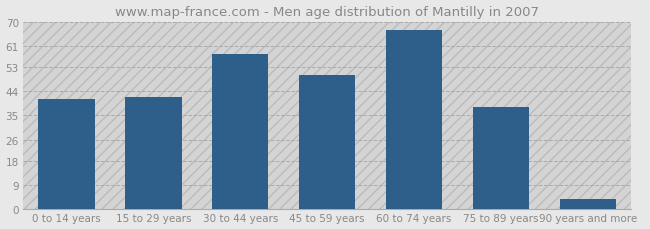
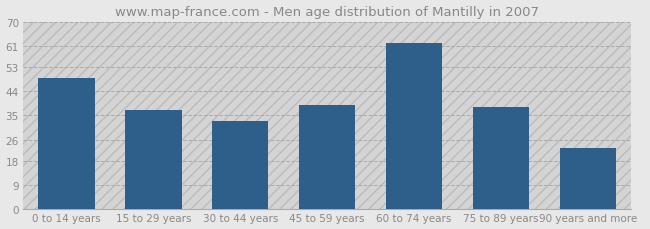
0 to 14 years: 41 -> 49
15 to 29 years: 42 -> 37
30 to 44 years: 58 -> 33
45 to 59 years: 50 -> 39
60 to 74 years: 67 -> 62
90 years and more: 4 -> 23
